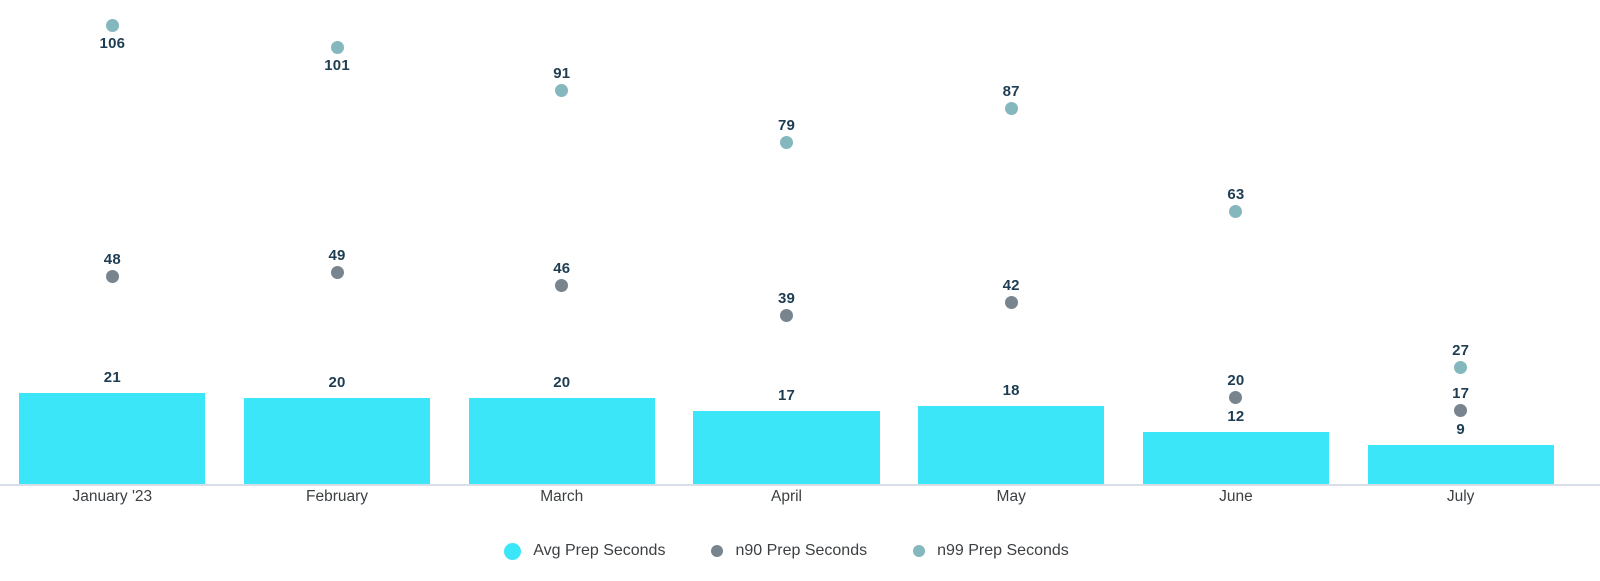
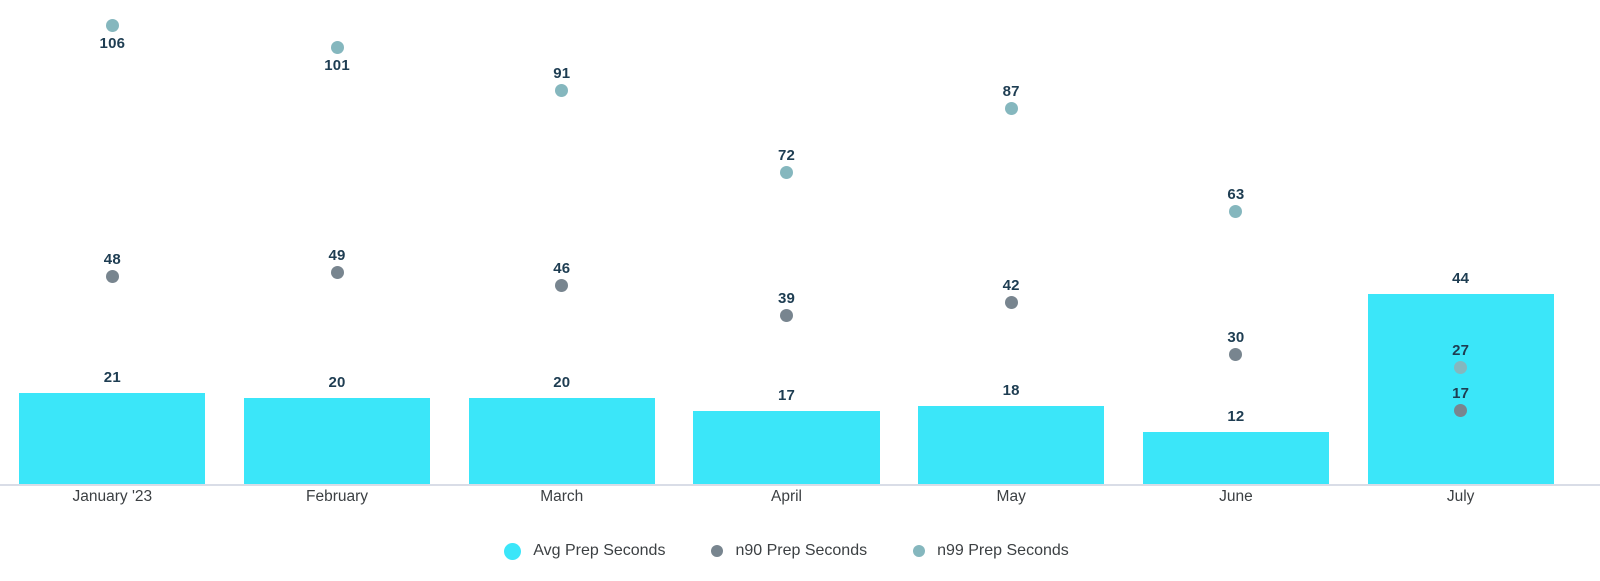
n99 Prep Seconds/April: 79 -> 72
n90 Prep Seconds/June: 20 -> 30
Avg Prep Seconds/July: 9 -> 44
